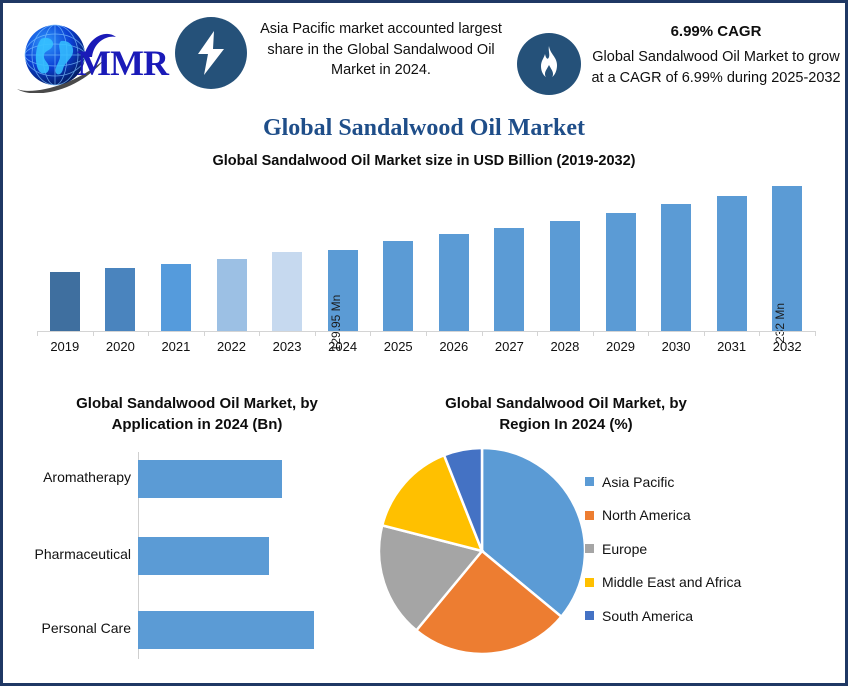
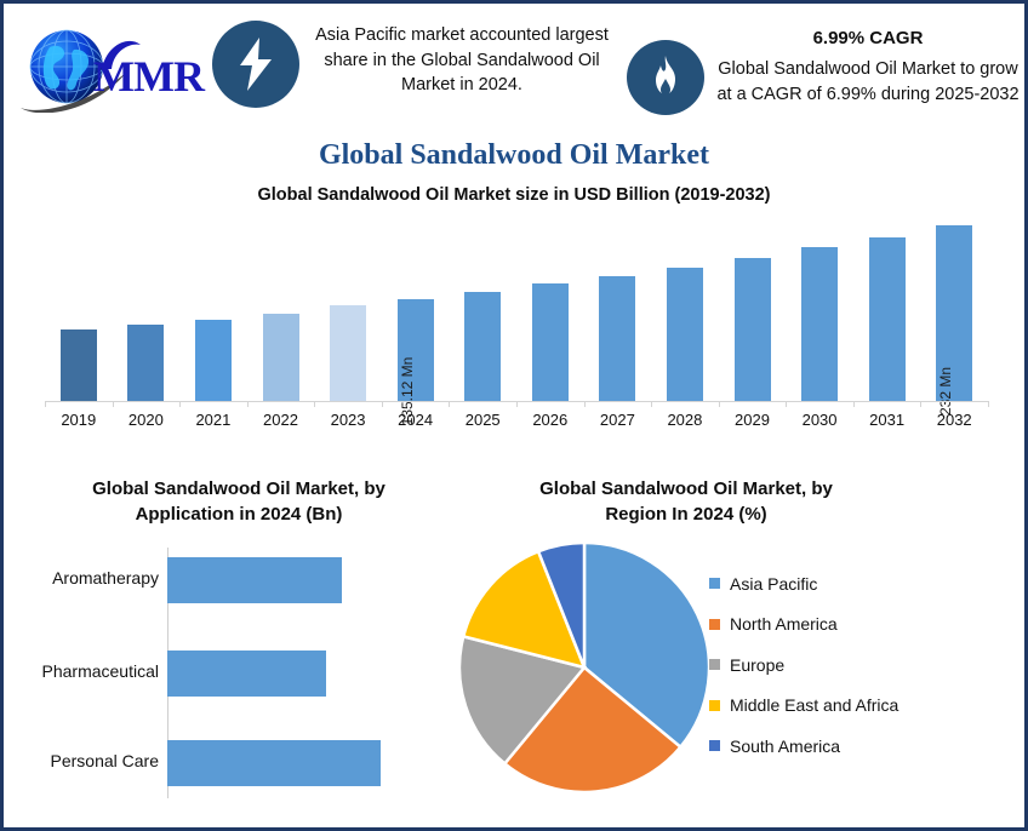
Global Sandalwood Oil Market size in USD Billion (2019-2032)/2024: 129.95 -> 135.12
